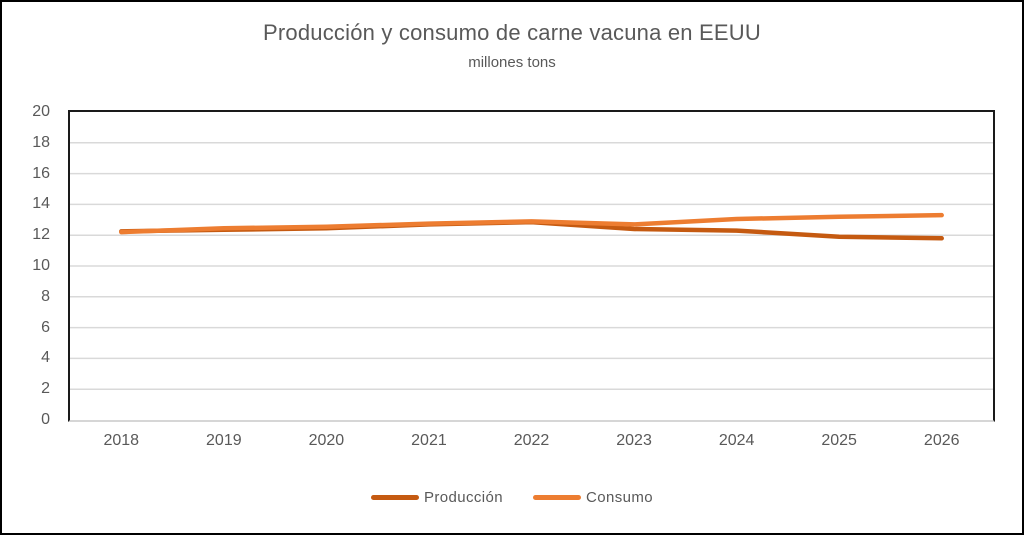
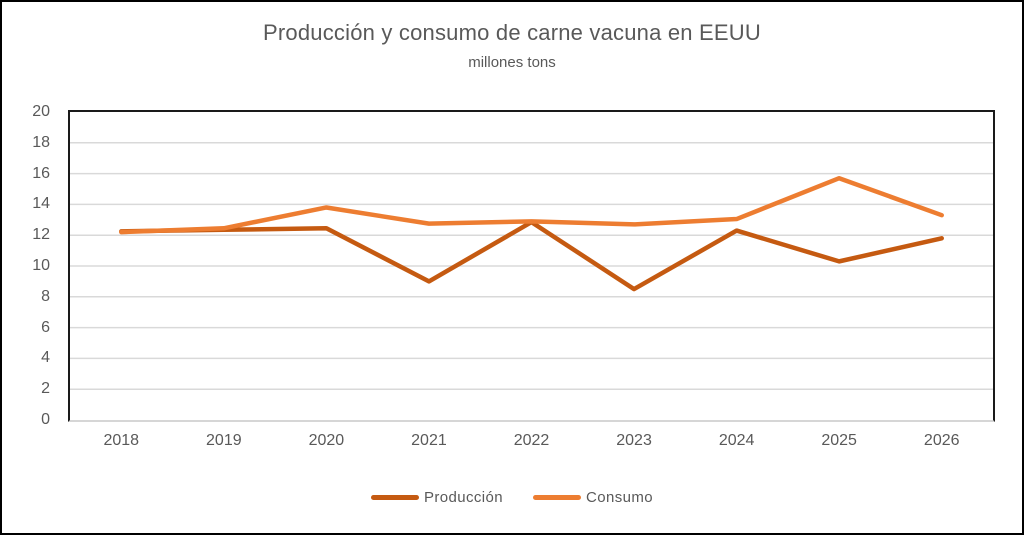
Consumo/2020: 12.6 -> 13.8
Producción/2021: 12.7 -> 9.0
Producción/2023: 12.4 -> 8.5
Producción/2025: 11.9 -> 10.3
Consumo/2025: 13.2 -> 15.7
